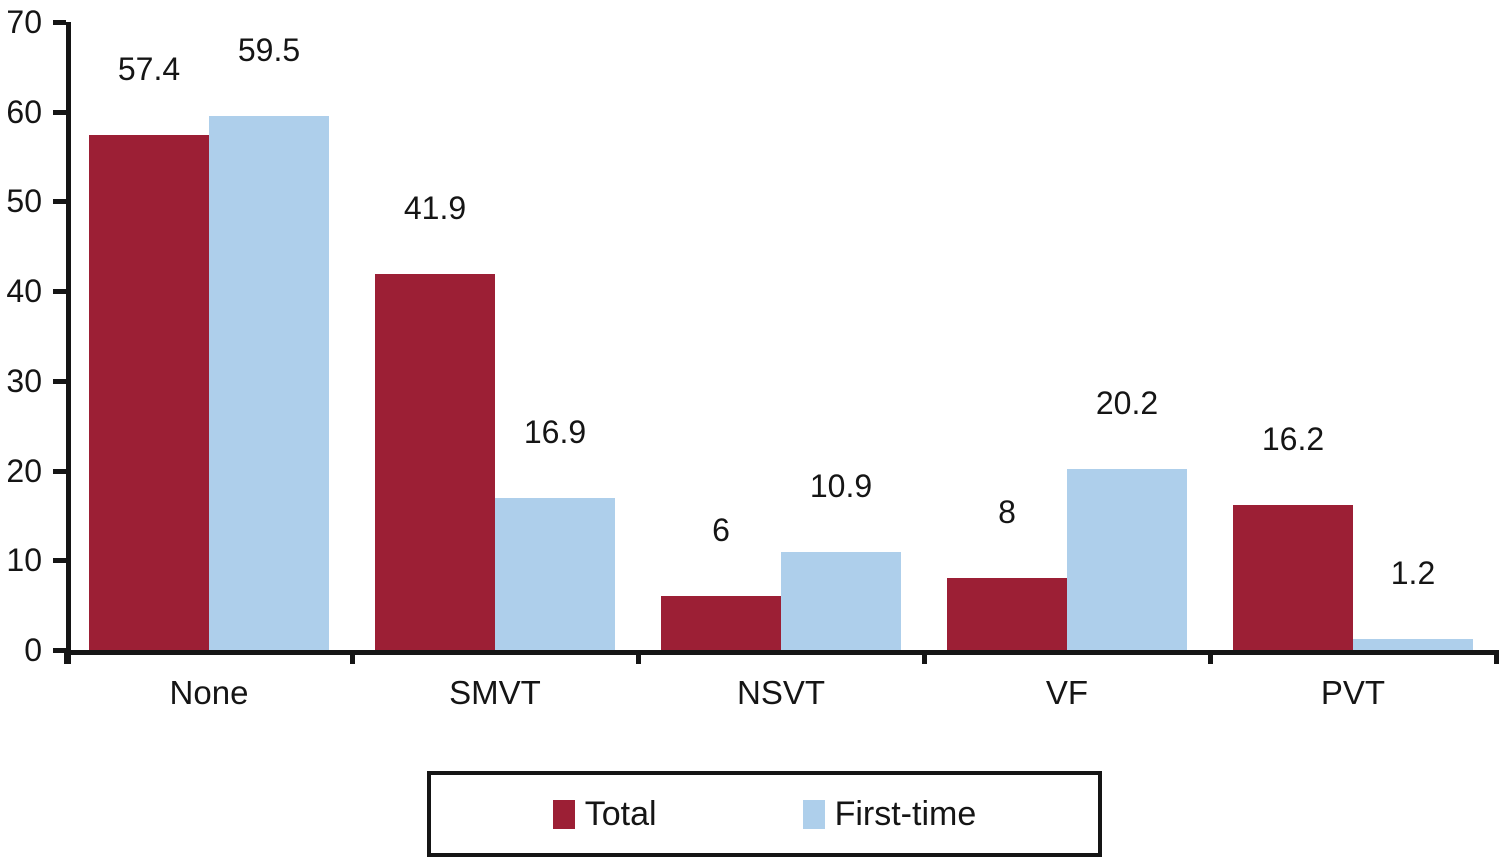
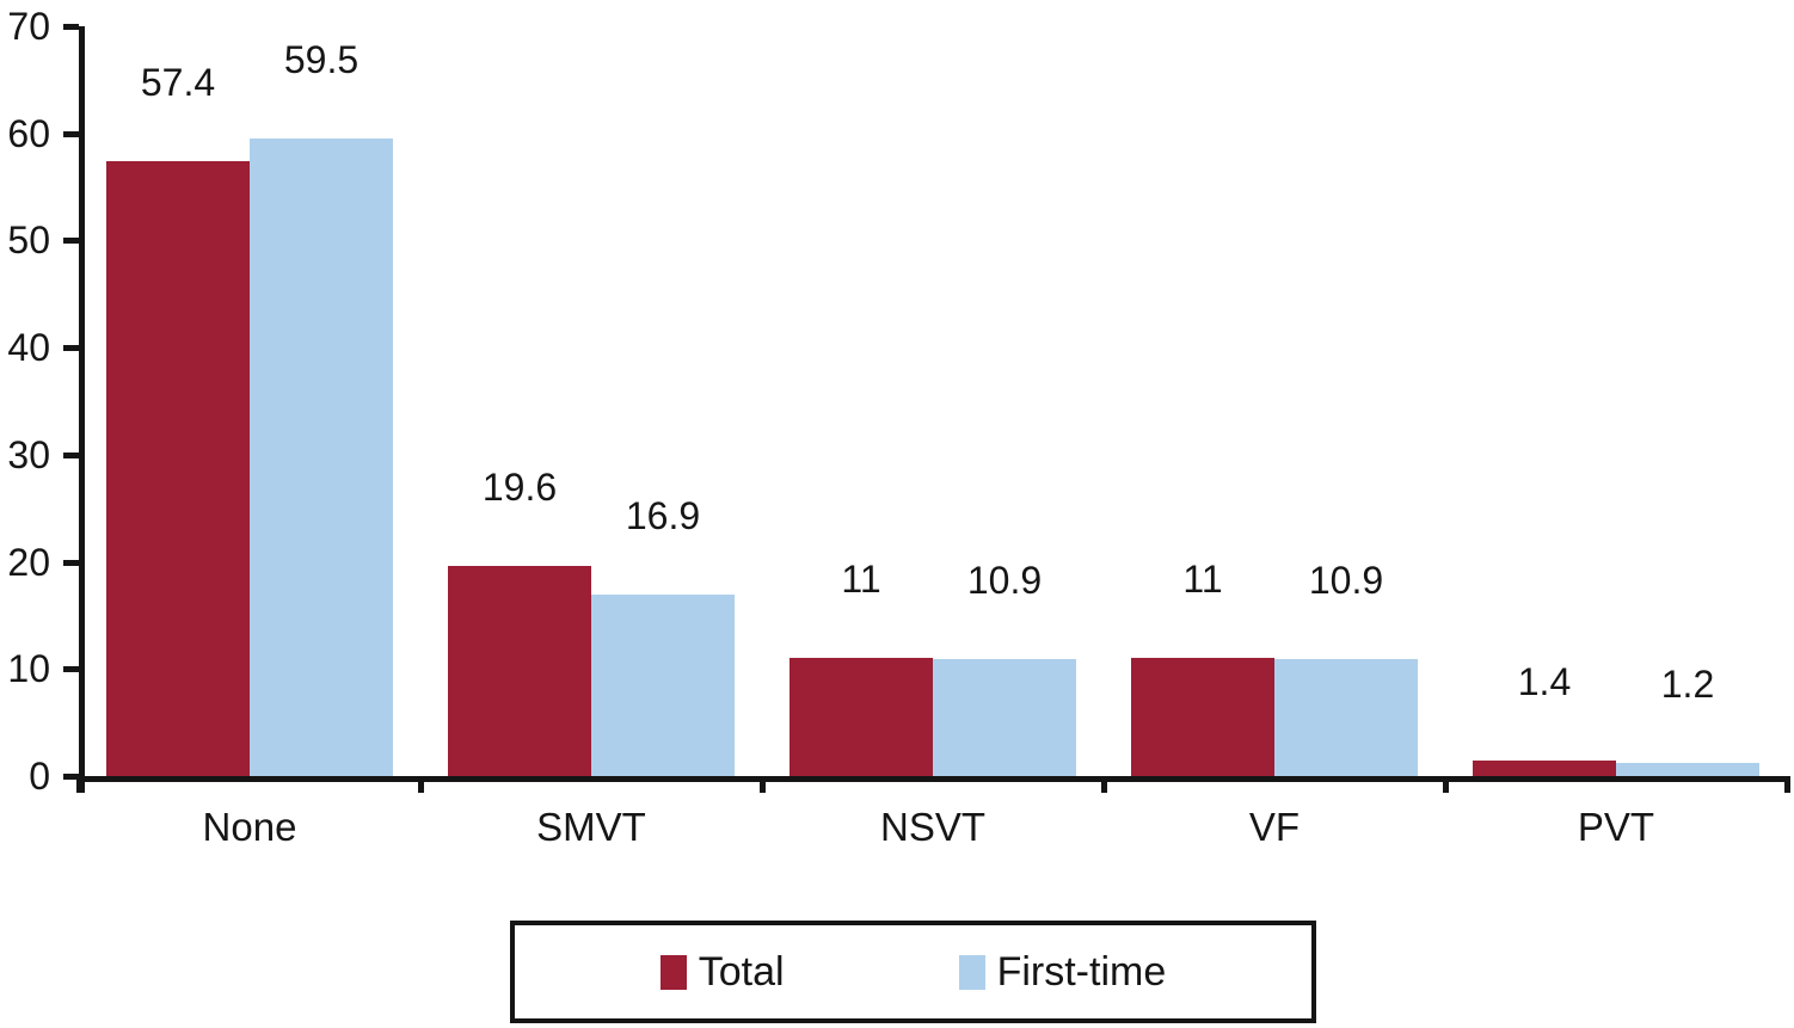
Total/SMVT: 41.9 -> 19.6
Total/NSVT: 6 -> 11
Total/VF: 8 -> 11
First-time/VF: 20.2 -> 10.9
Total/PVT: 16.2 -> 1.4
